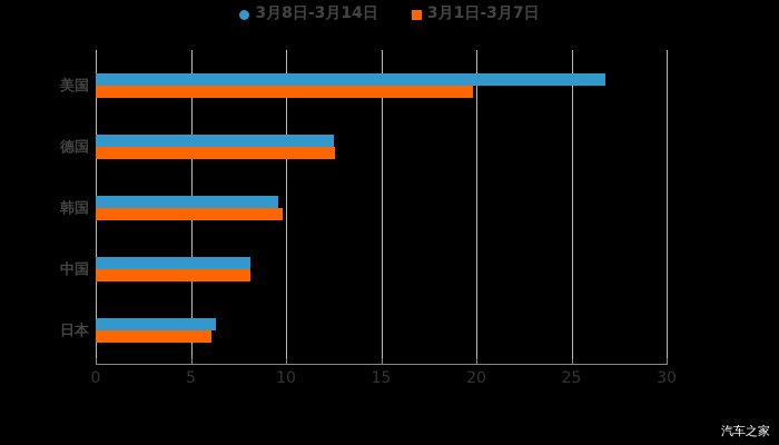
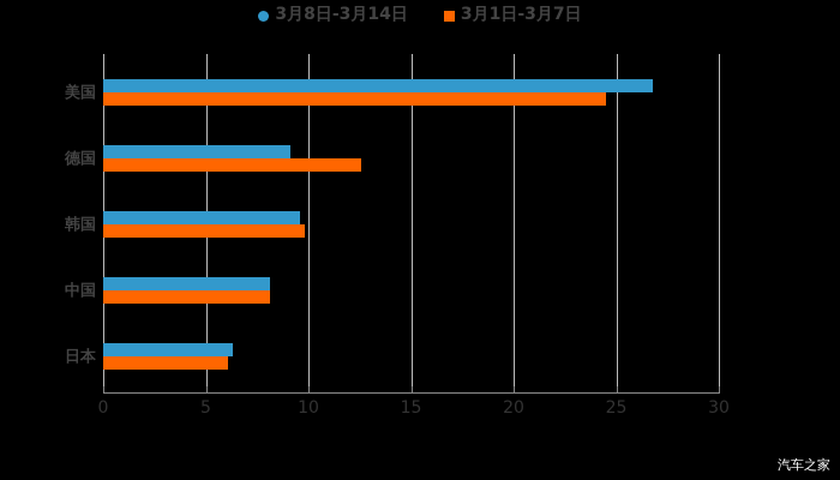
3月1日-3月7日/美国: 19.8 -> 24.5
3月8日-3月14日/德国: 12.5 -> 9.1
